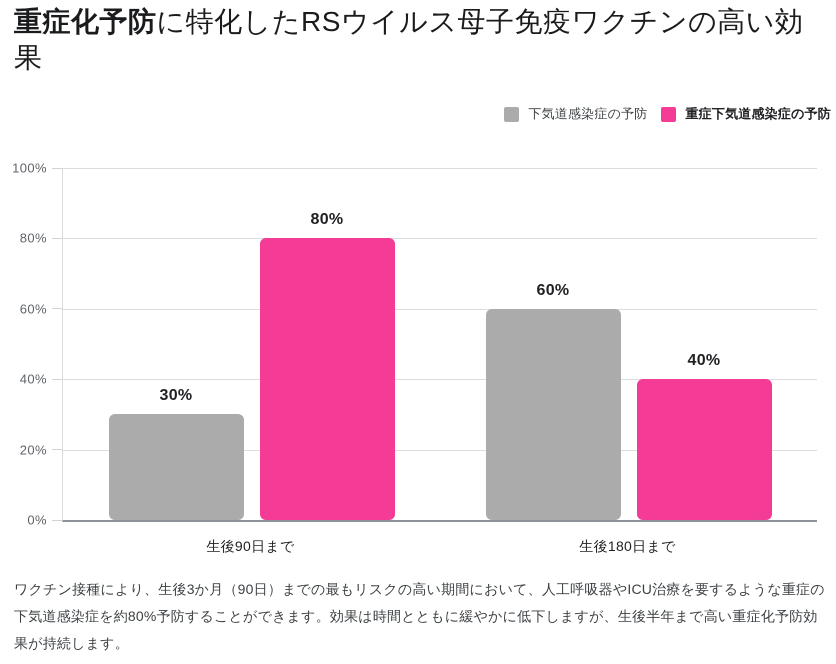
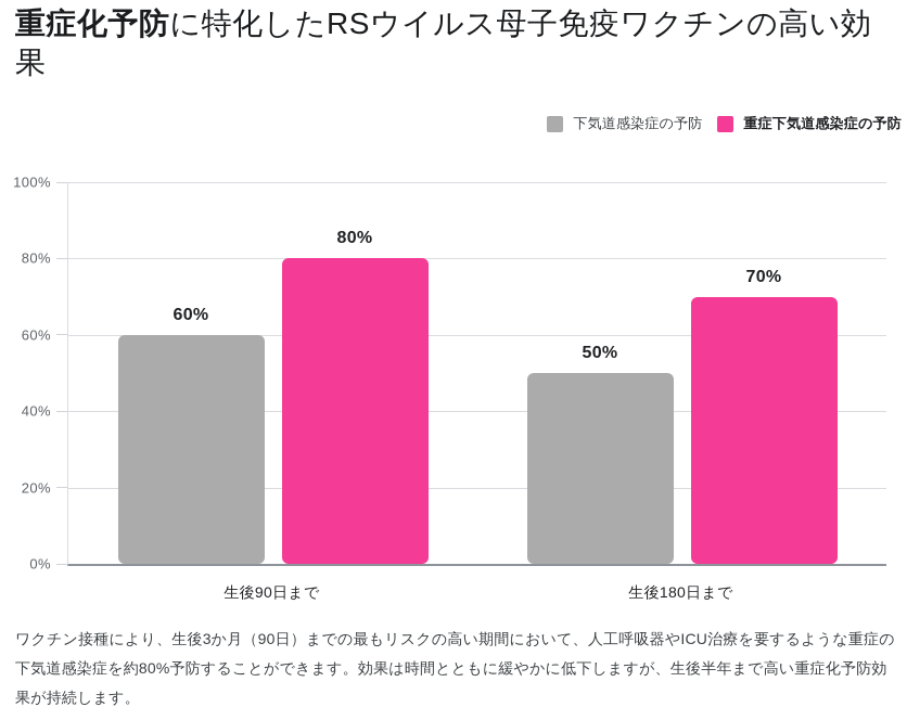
下気道感染症の予防/生後90日まで: 30% -> 60%
下気道感染症の予防/生後180日まで: 60% -> 50%
重症下気道感染症の予防/生後180日まで: 40% -> 70%
